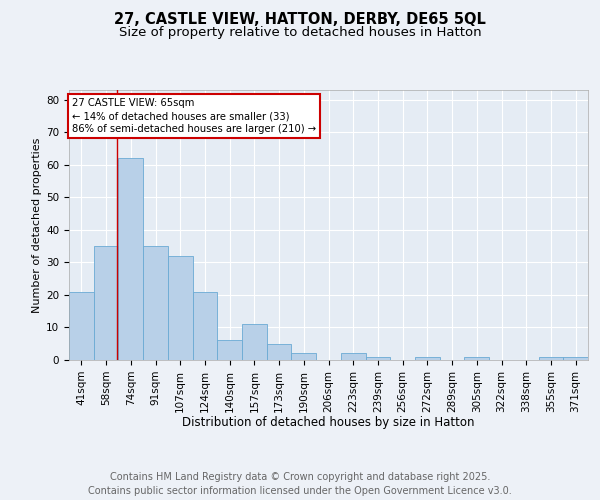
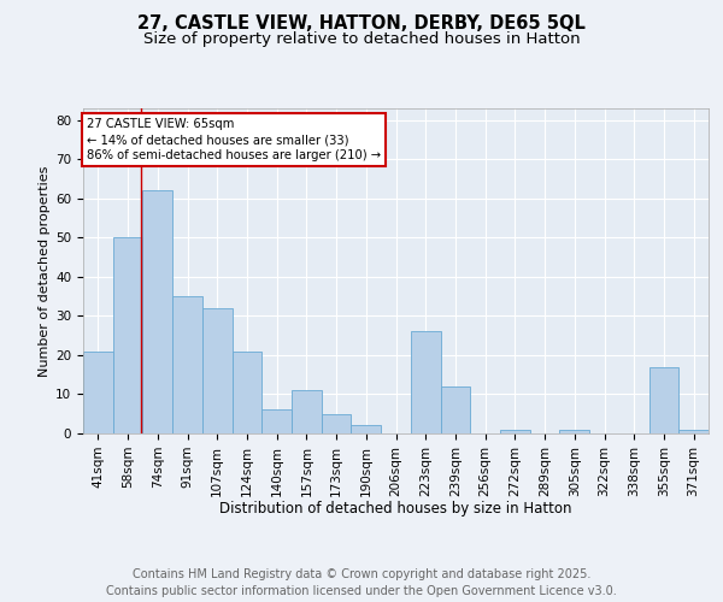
58sqm: 35 -> 50
223sqm: 2 -> 26
239sqm: 1 -> 12
355sqm: 1 -> 17
